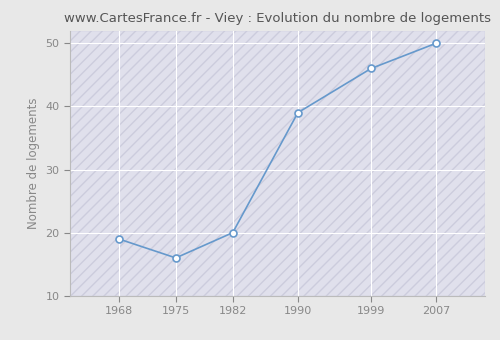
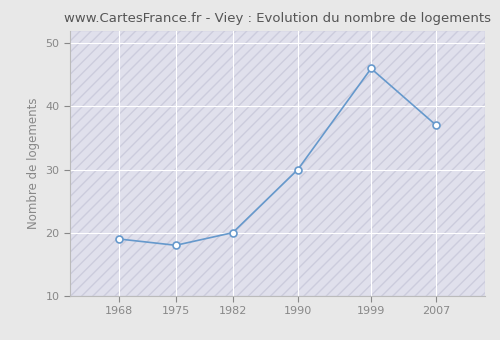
1975: 16 -> 18
1990: 39 -> 30
2007: 50 -> 37
